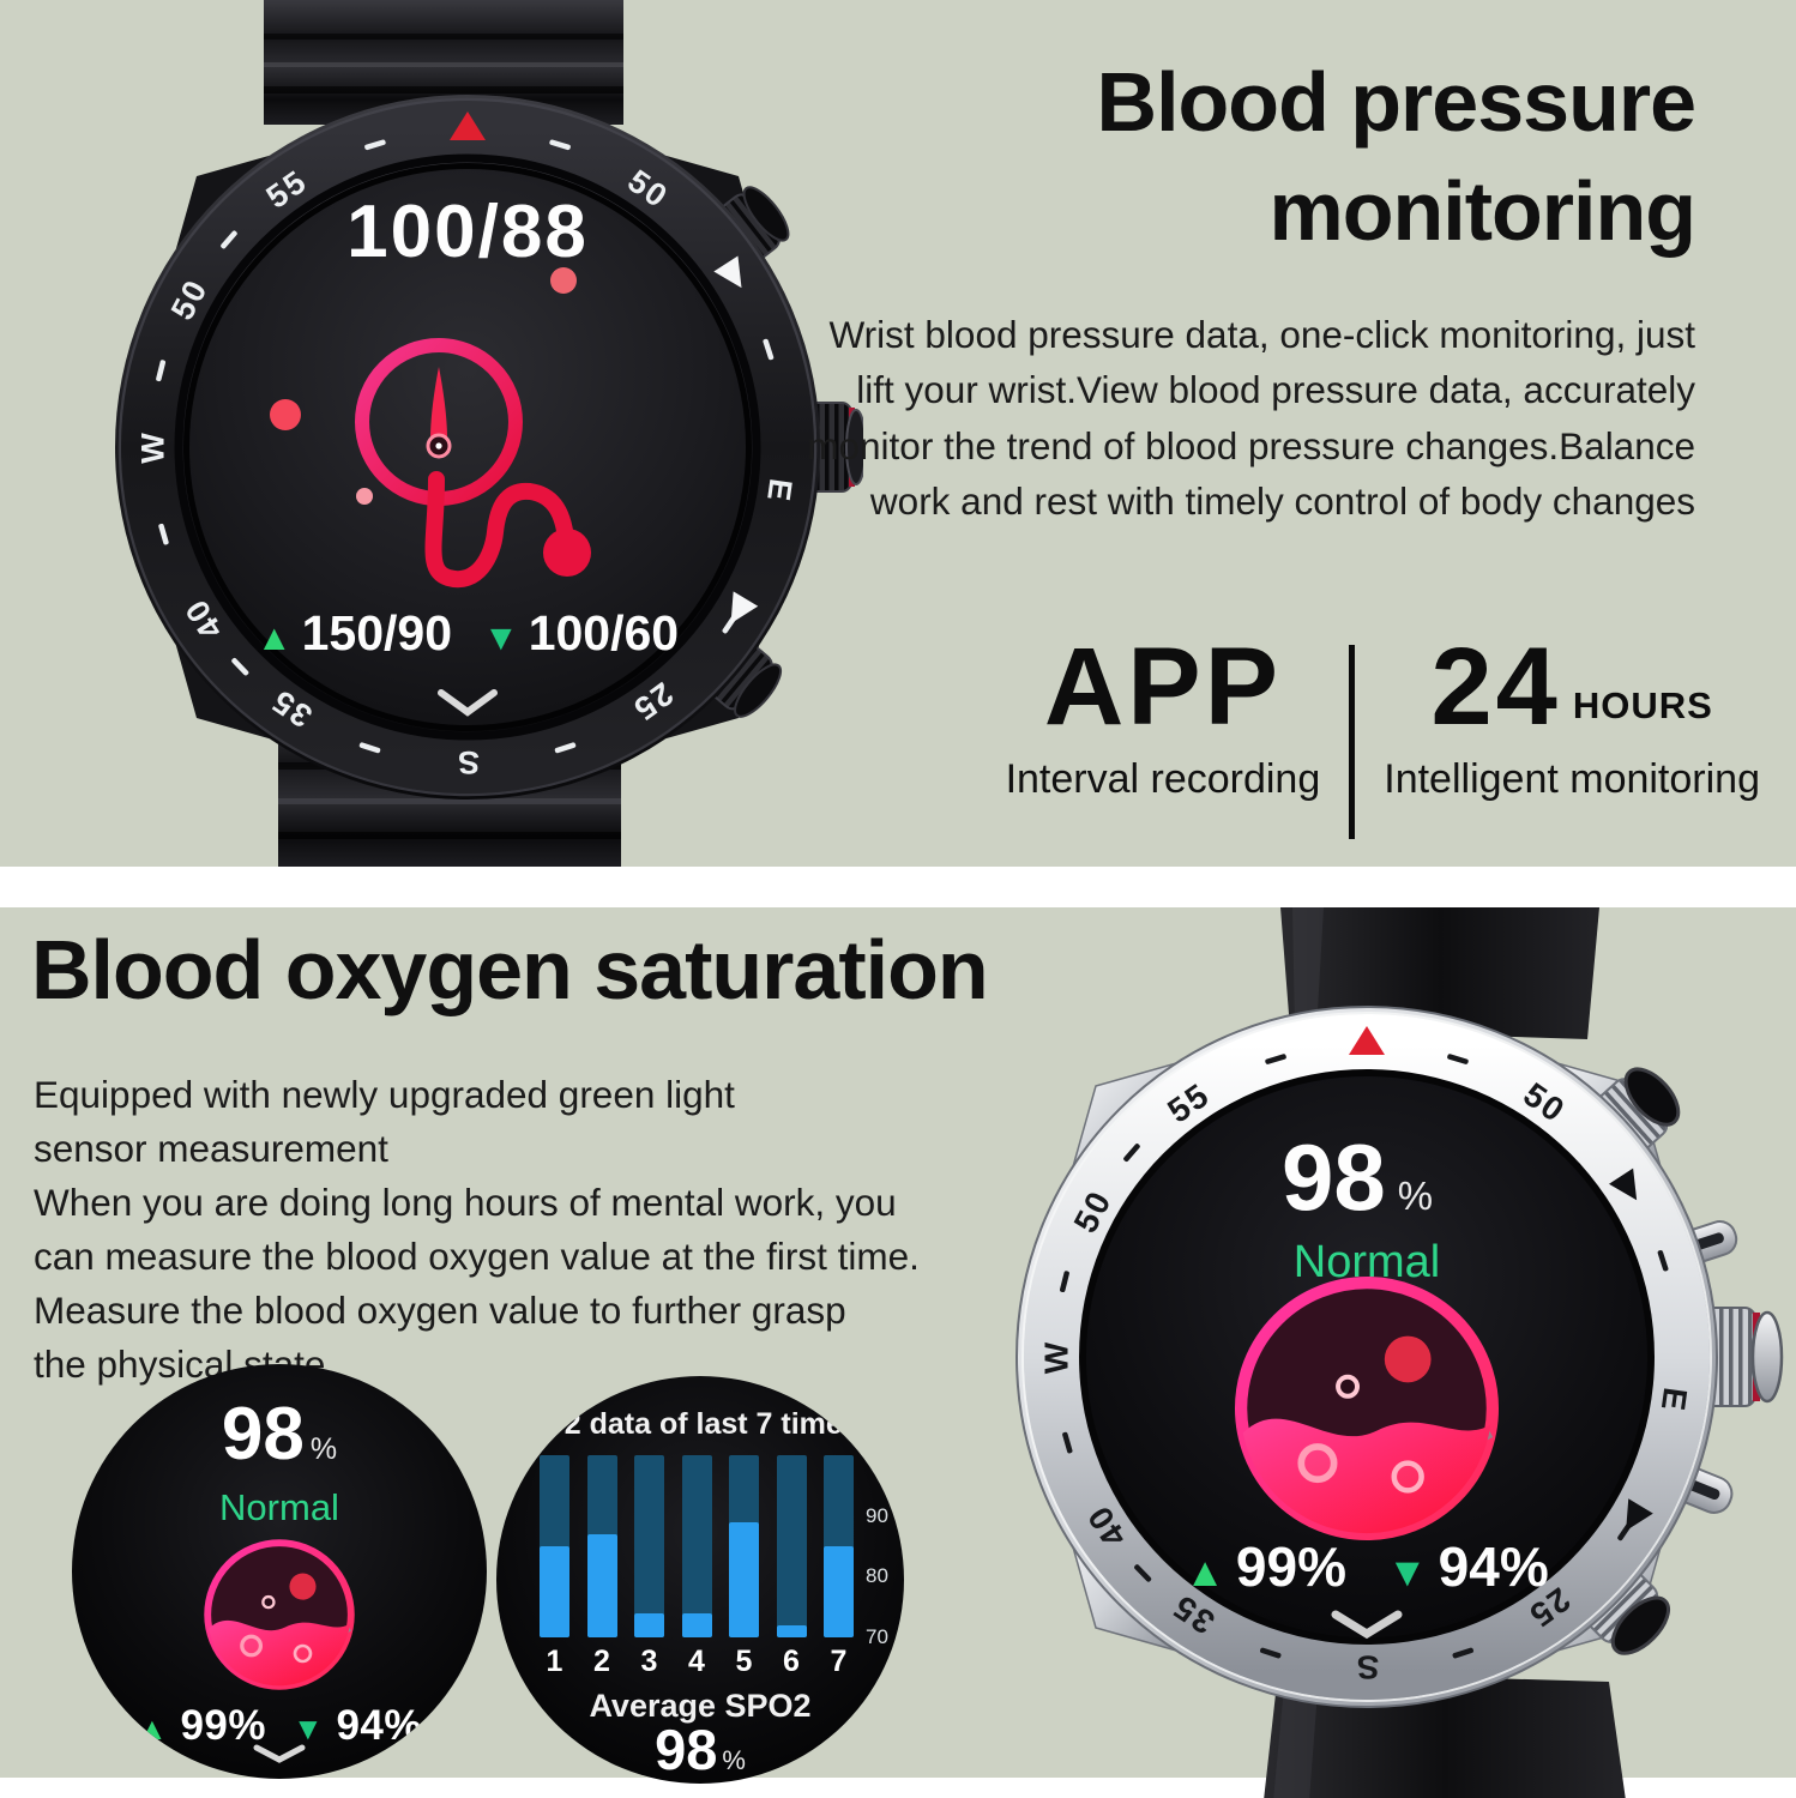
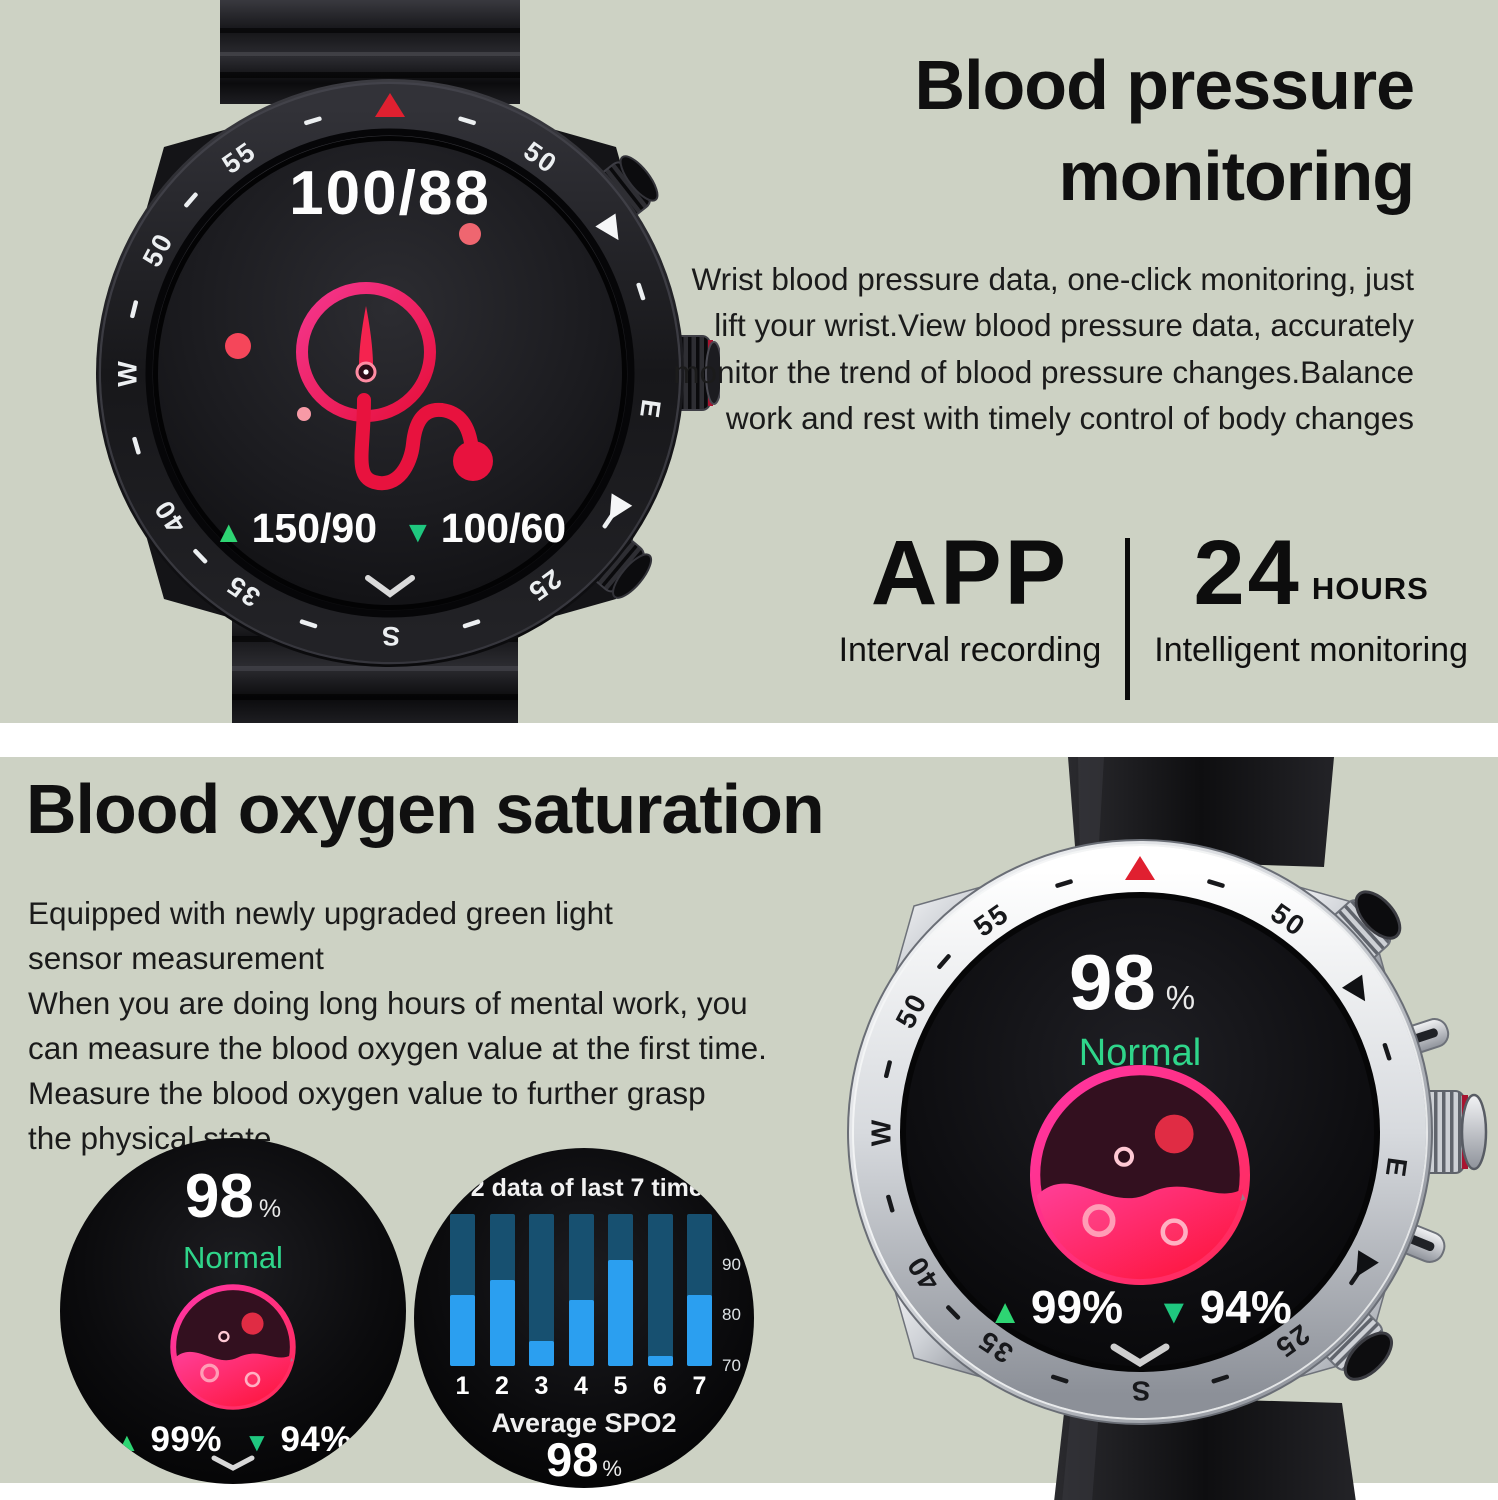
1: 85 -> 84
3: 74 -> 75
4: 74 -> 83
5: 89 -> 91
7: 85 -> 84
